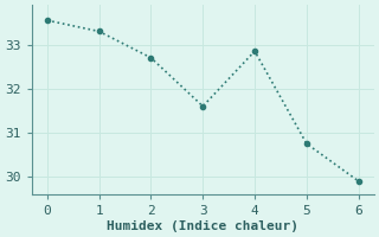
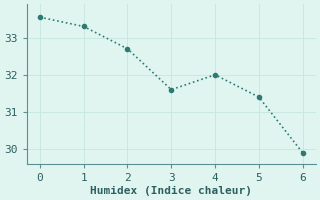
4: 32.85 -> 32.00
5: 30.75 -> 31.40
